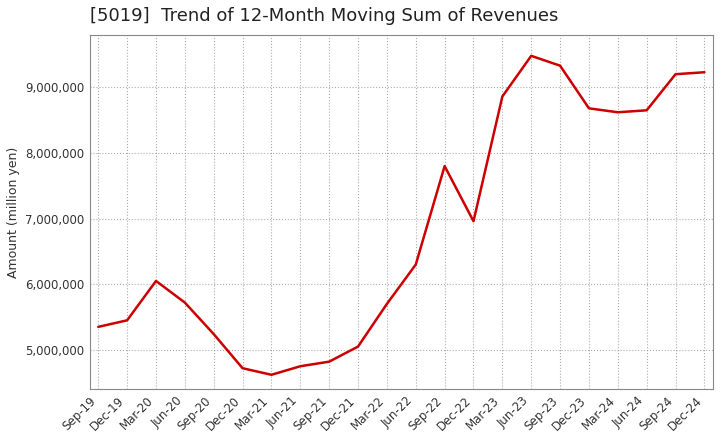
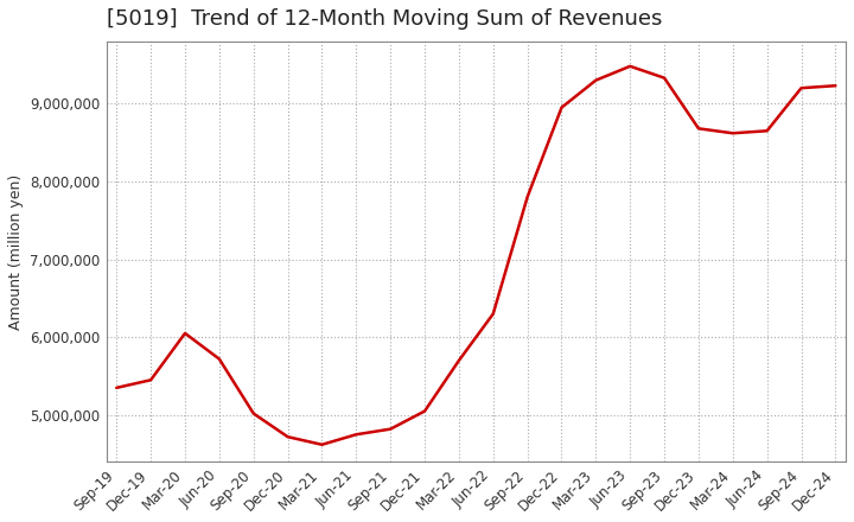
Sep-20: 5,240,000 -> 5,020,000
Dec-22: 6,960,000 -> 8,950,000
Mar-23: 8,860,000 -> 9,300,000
